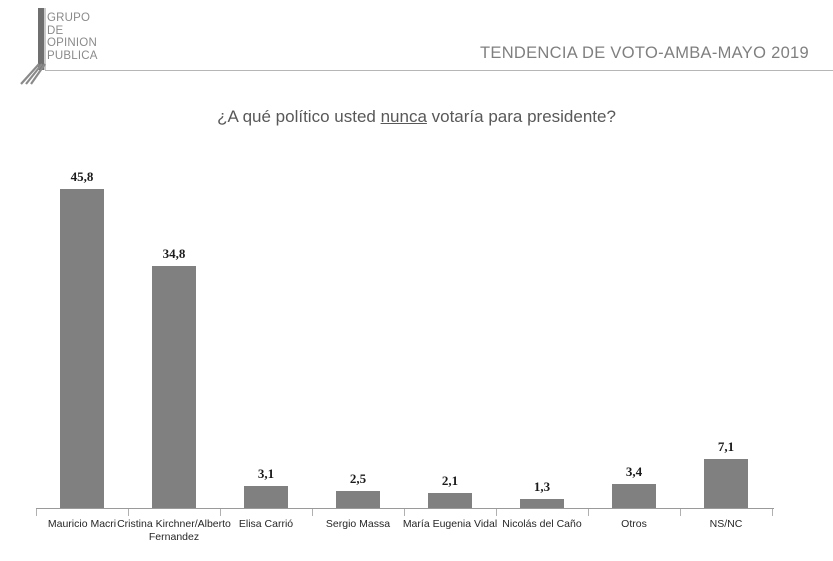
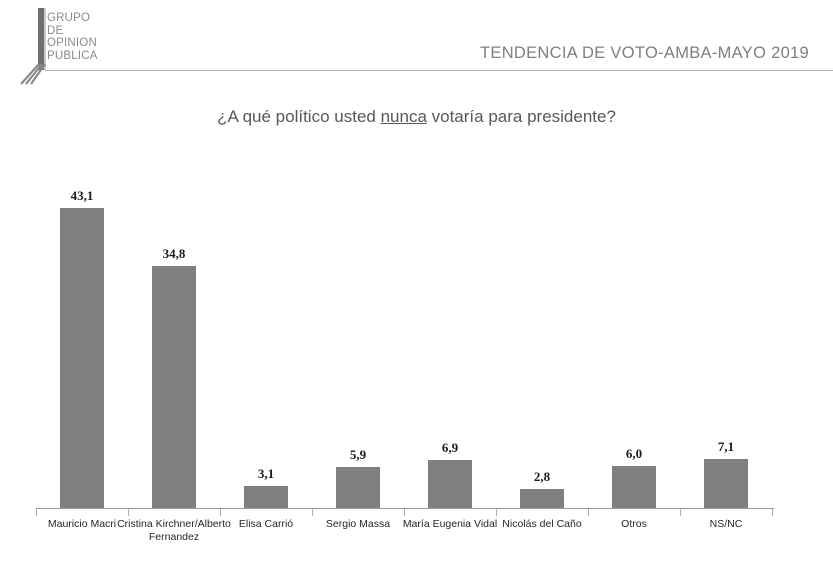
Mauricio Macri: 45,8 -> 43,1
Sergio Massa: 2,5 -> 5,9
María Eugenia Vidal: 2,1 -> 6,9
Nicolás del Caño: 1,3 -> 2,8
Otros: 3,4 -> 6,0
